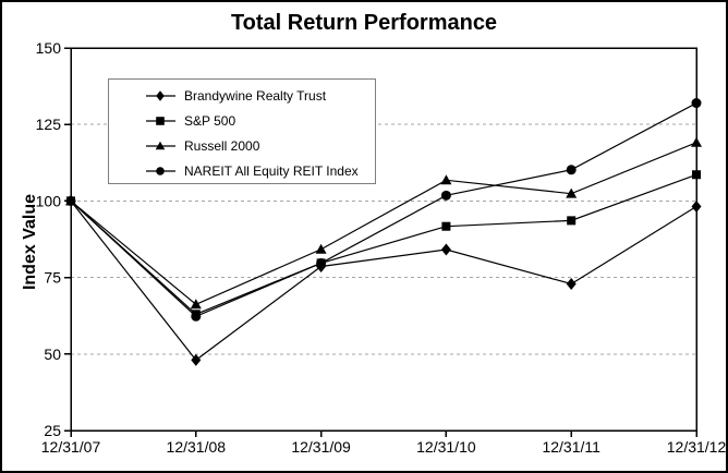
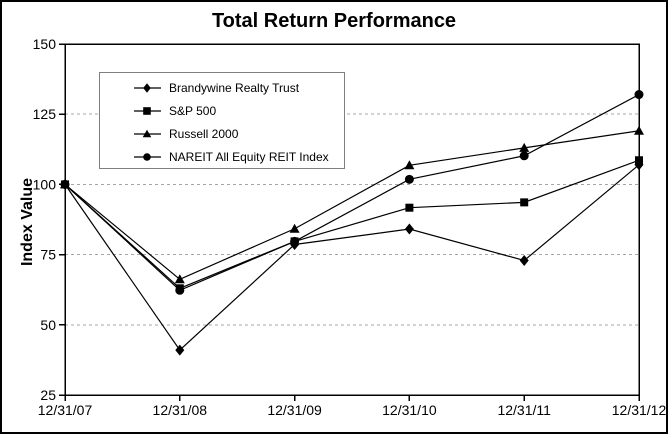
Brandywine Realty Trust/12/31/08: 48 -> 41
Russell 2000/12/31/11: 102 -> 113
Brandywine Realty Trust/12/31/12: 98 -> 107
